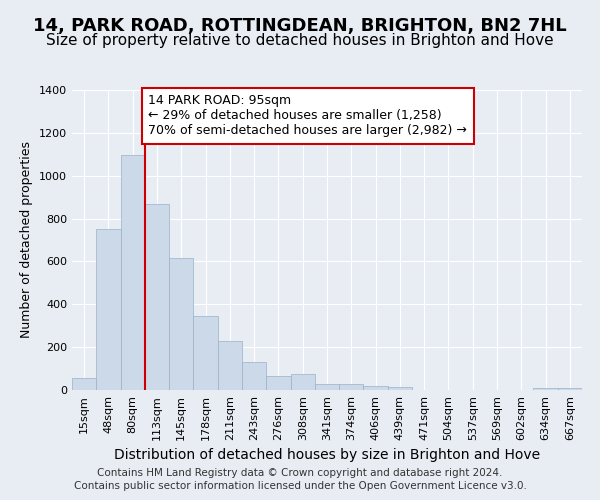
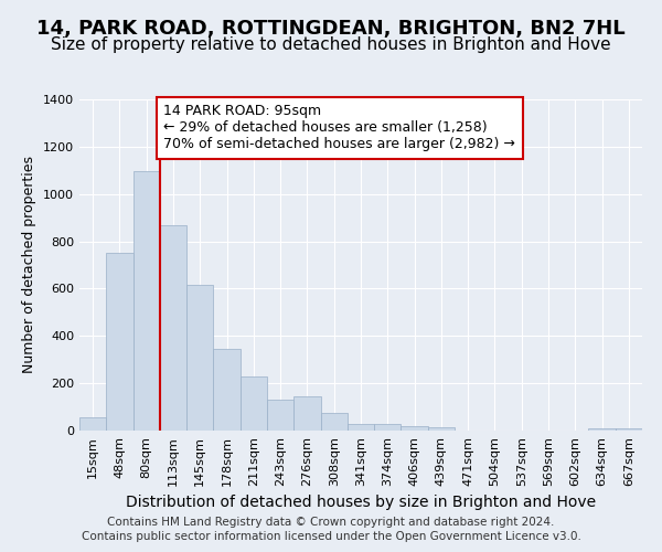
276sqm: 65 -> 145
